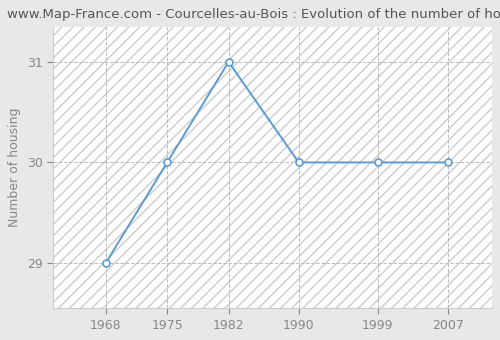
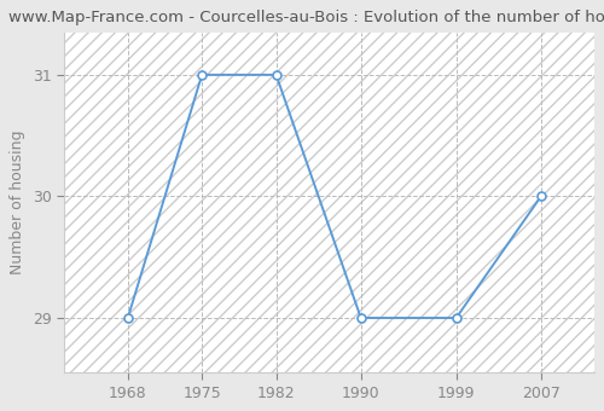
1975: 30 -> 31
1990: 30 -> 29
1999: 30 -> 29
